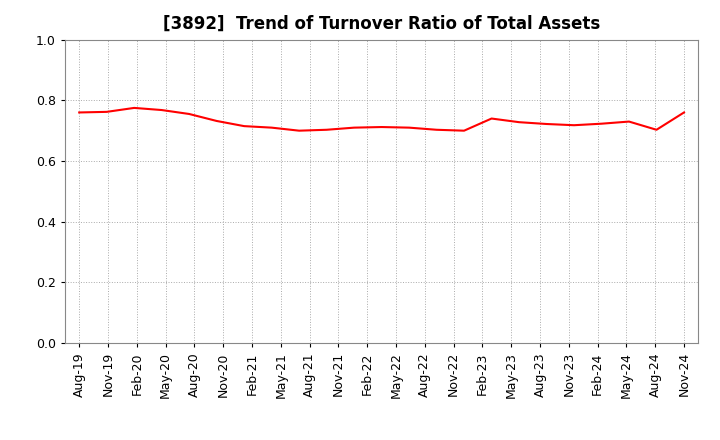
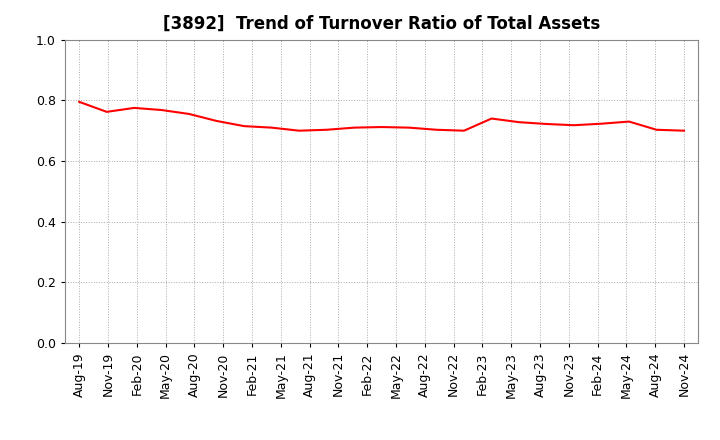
Aug-19: 0.760 -> 0.795
Nov-24: 0.760 -> 0.700
